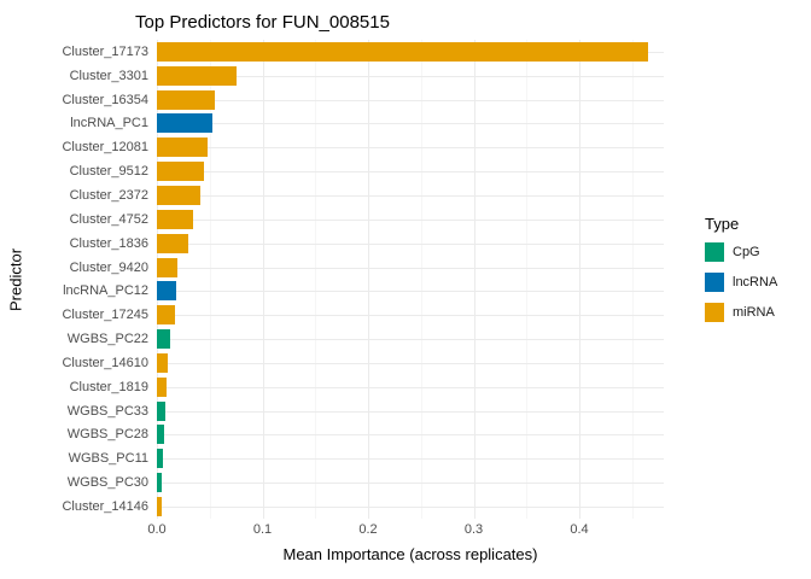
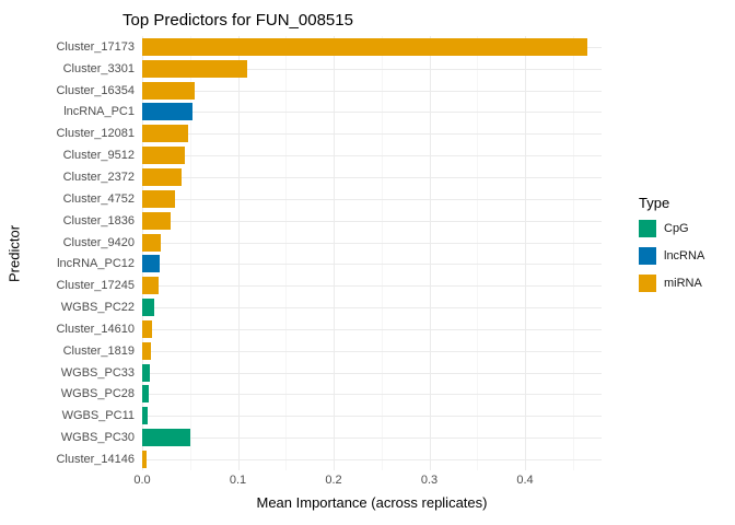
Cluster_3301: 0.07 -> 0.11
WGBS_PC30: 0.01 -> 0.05
